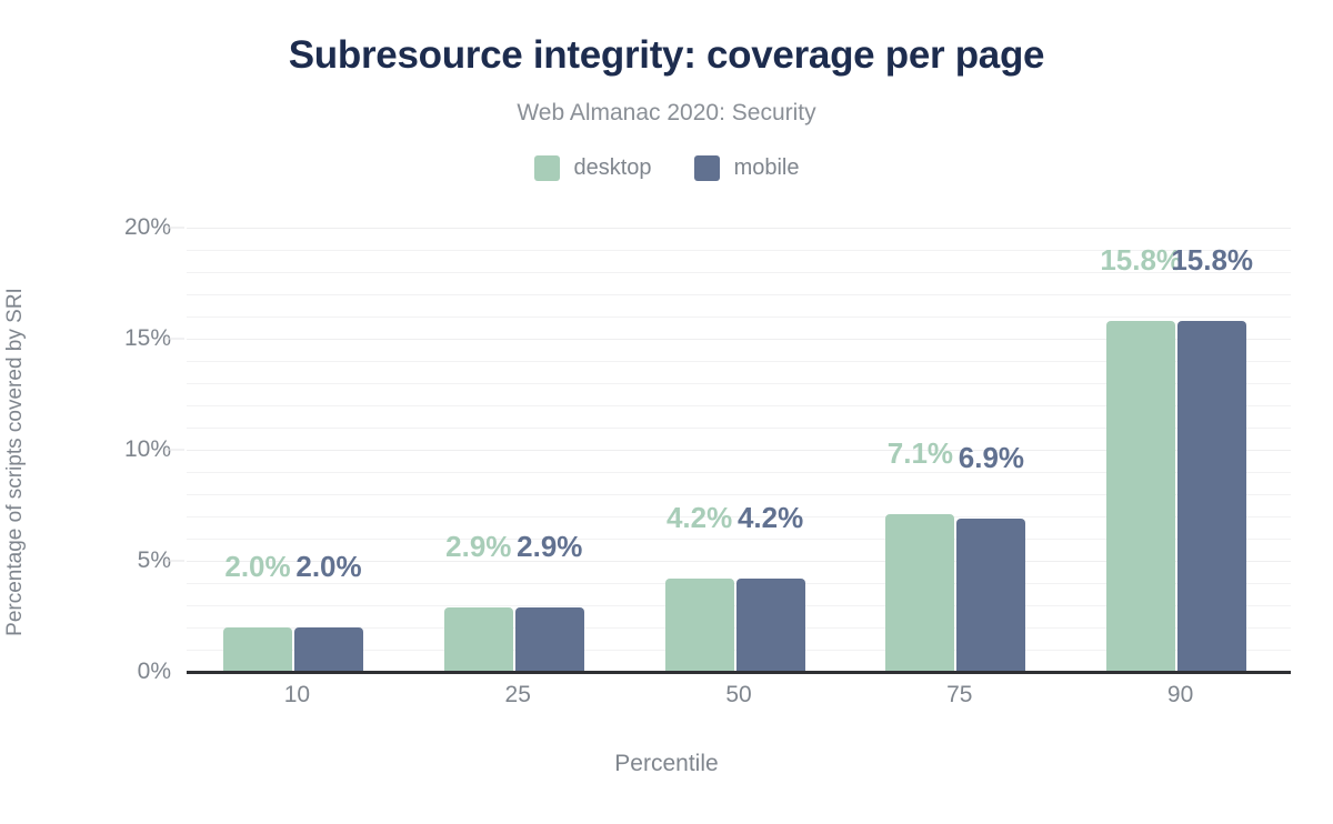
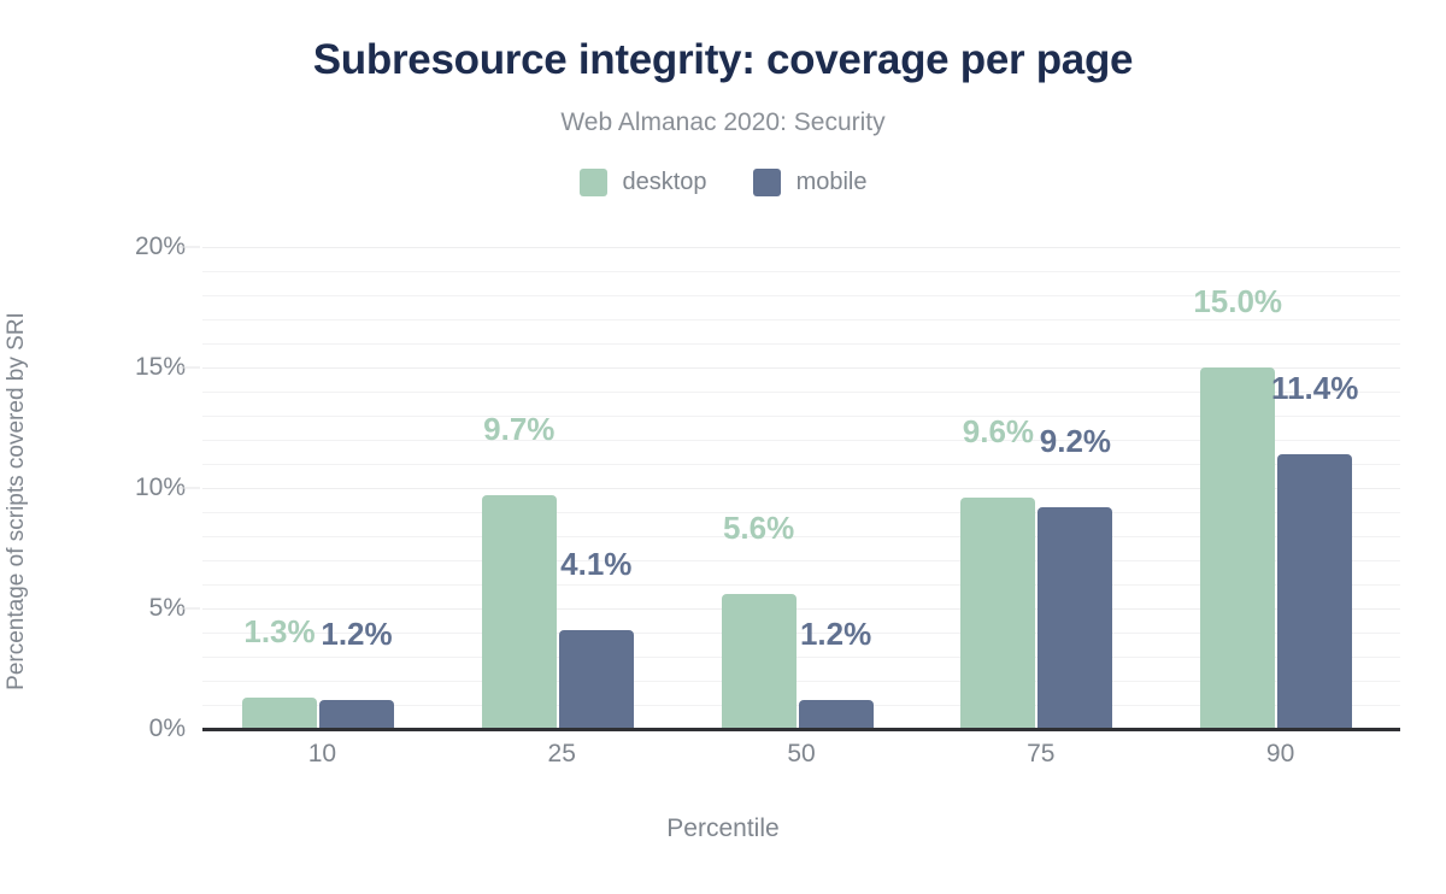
desktop/10: 2.0% -> 1.3%
mobile/10: 2.0% -> 1.2%
desktop/25: 2.9% -> 9.7%
mobile/25: 2.9% -> 4.1%
desktop/50: 4.2% -> 5.6%
mobile/50: 4.2% -> 1.2%
desktop/75: 7.1% -> 9.6%
mobile/75: 6.9% -> 9.2%
desktop/90: 15.8% -> 15.0%
mobile/90: 15.8% -> 11.4%
